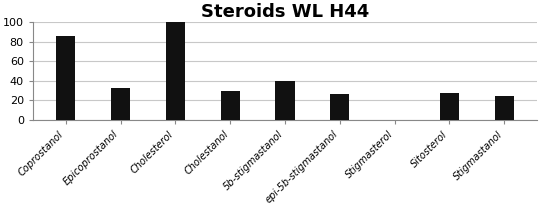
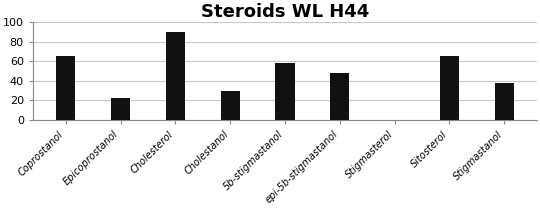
Coprostanol: 86 -> 66
Epicoprostanol: 33 -> 22
Cholesterol: 100 -> 90
5b-stigmastanol: 40 -> 58
epi-5b-stigmastanol: 27 -> 48
Sitosterol: 28 -> 66
Stigmastanol: 24 -> 38
